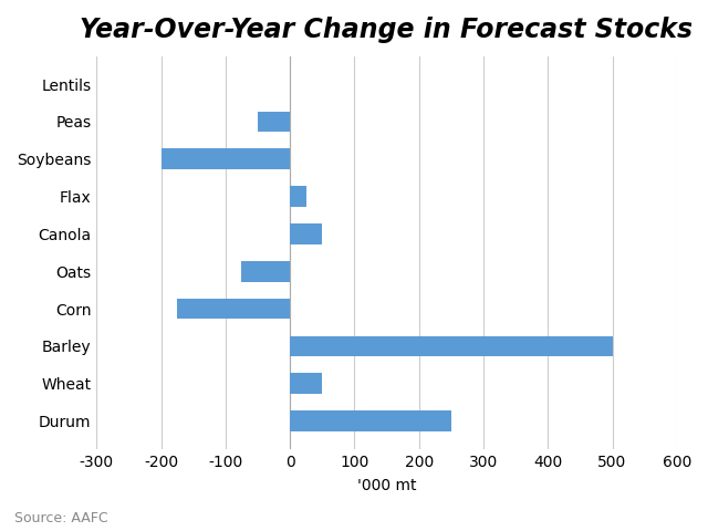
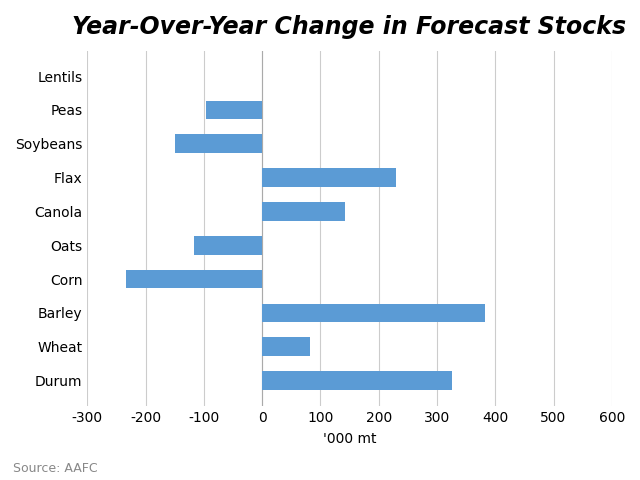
Peas: -50 -> -96
Soybeans: -200 -> -150
Flax: 25 -> 230
Canola: 50 -> 142
Oats: -75 -> -116
Corn: -175 -> -234
Barley: 500 -> 382
Wheat: 50 -> 82
Durum: 250 -> 326
